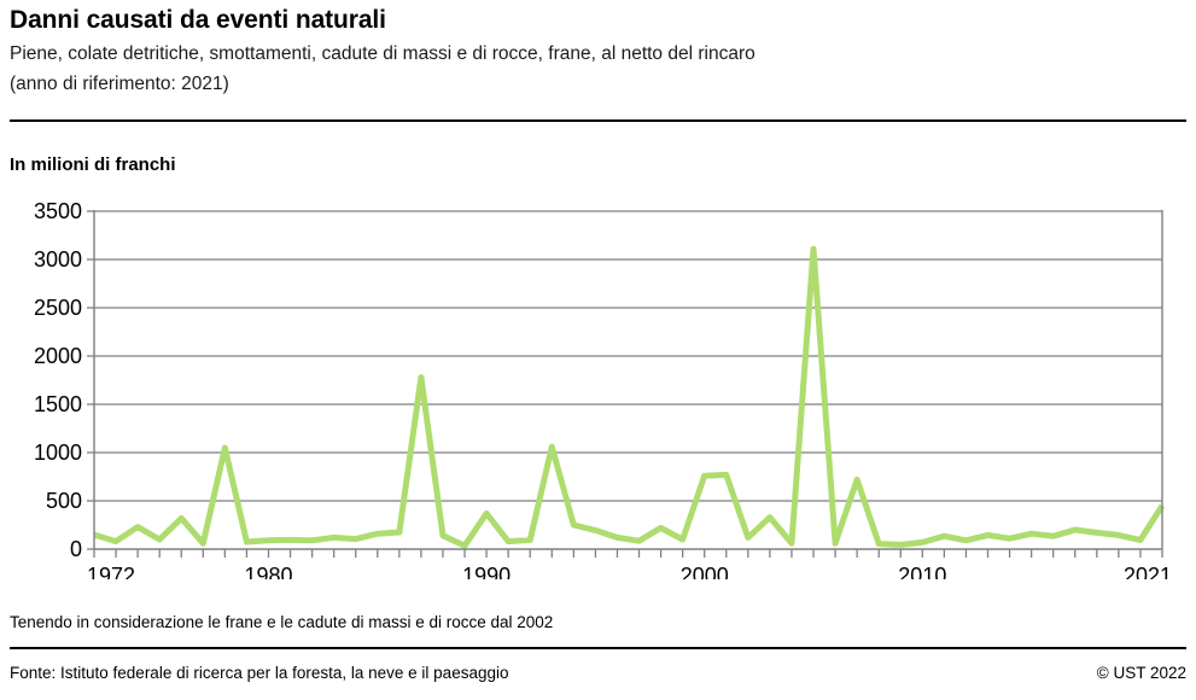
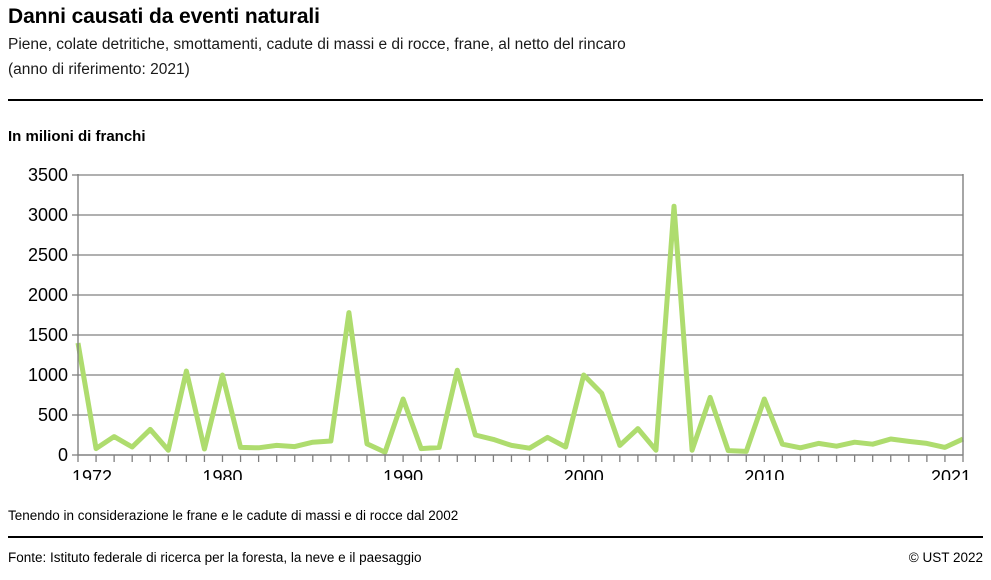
1972: 200 -> 1400
1980: 100 -> 1000
1990: 400 -> 700
2000: 800 -> 1000
2010: 100 -> 700
2021: 400 -> 200
